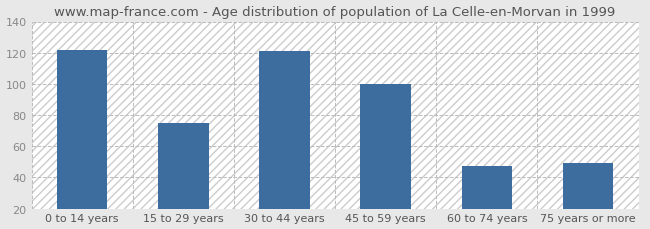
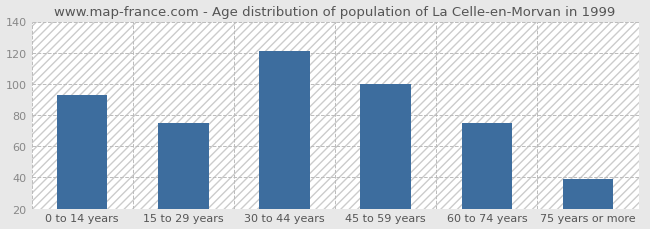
0 to 14 years: 122 -> 93
60 to 74 years: 47 -> 75
75 years or more: 49 -> 39
